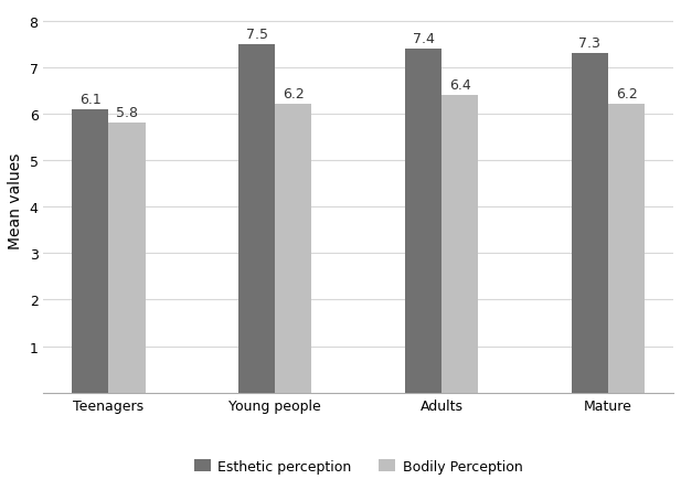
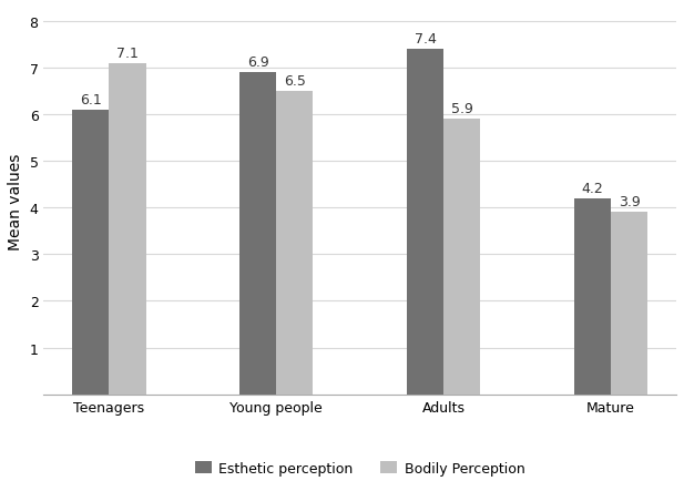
Bodily Perception/Teenagers: 5.8 -> 7.1
Esthetic perception/Young people: 7.5 -> 6.9
Bodily Perception/Young people: 6.2 -> 6.5
Bodily Perception/Adults: 6.4 -> 5.9
Esthetic perception/Mature: 7.3 -> 4.2
Bodily Perception/Mature: 6.2 -> 3.9
